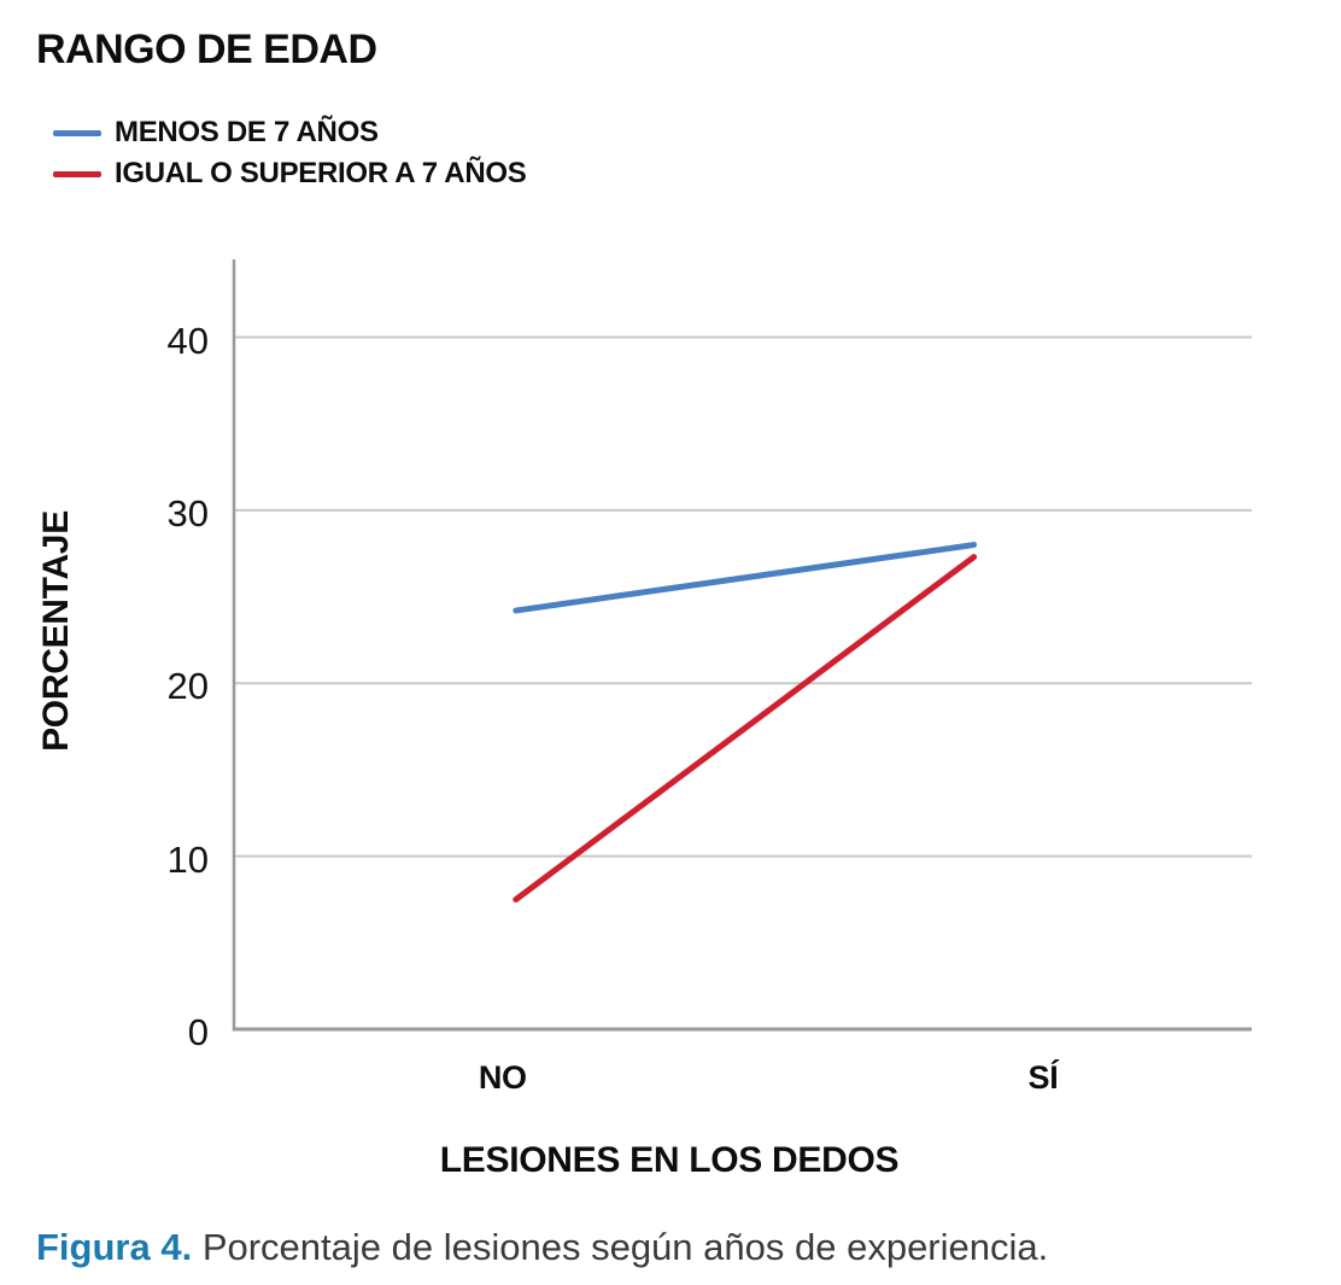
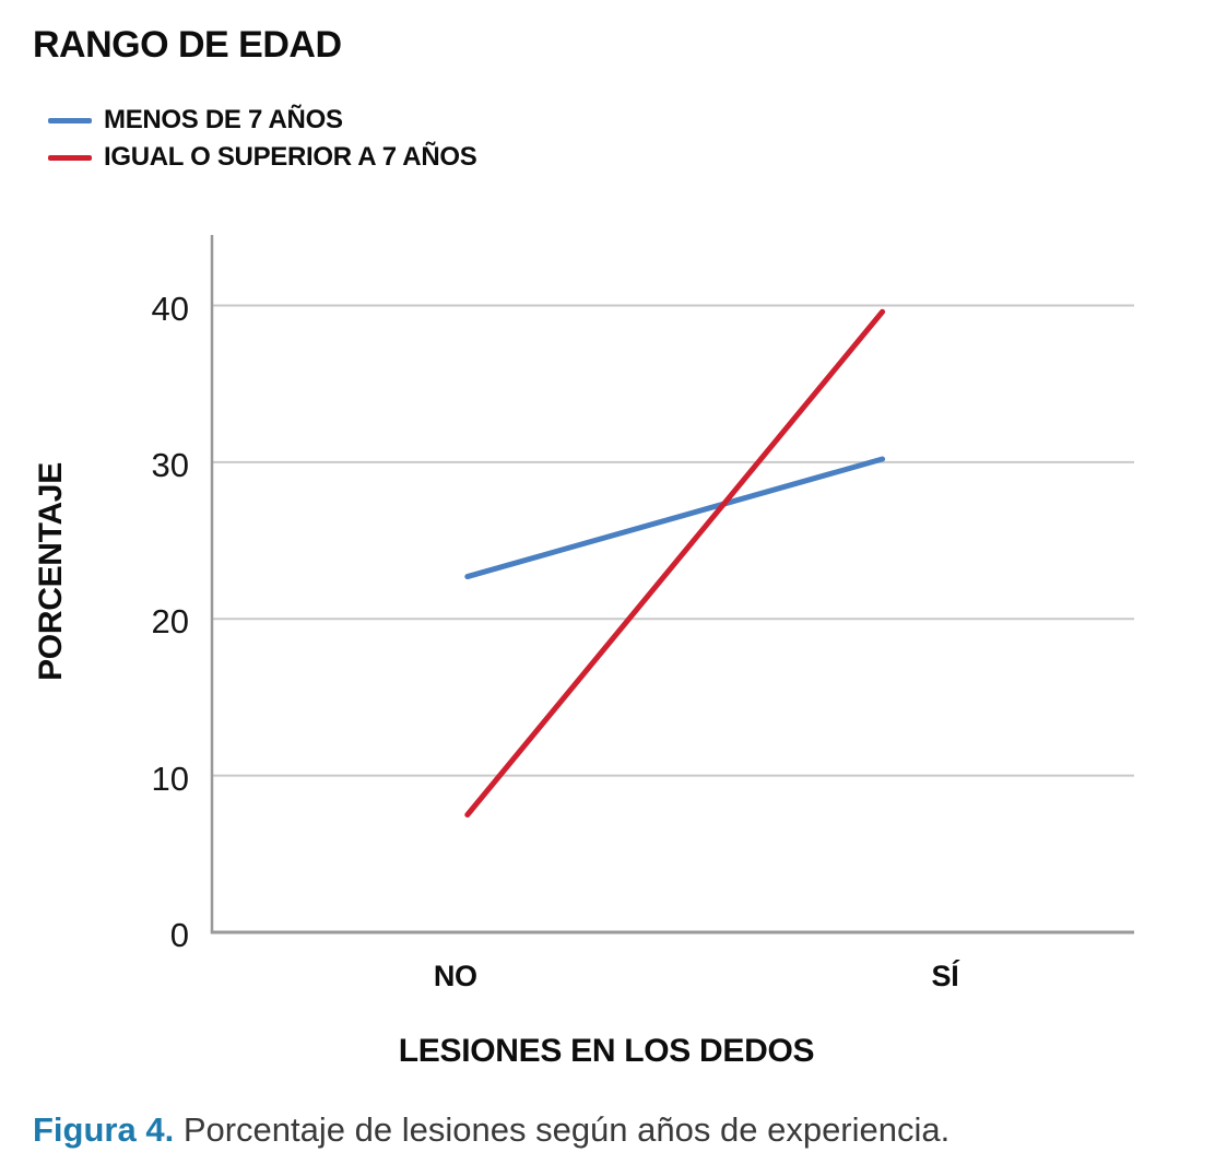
MENOS DE 7 AÑOS/NO: 24.2 -> 22.7
MENOS DE 7 AÑOS/SÍ: 28.0 -> 30.2
IGUAL O SUPERIOR A 7 AÑOS/SÍ: 27.3 -> 39.6
